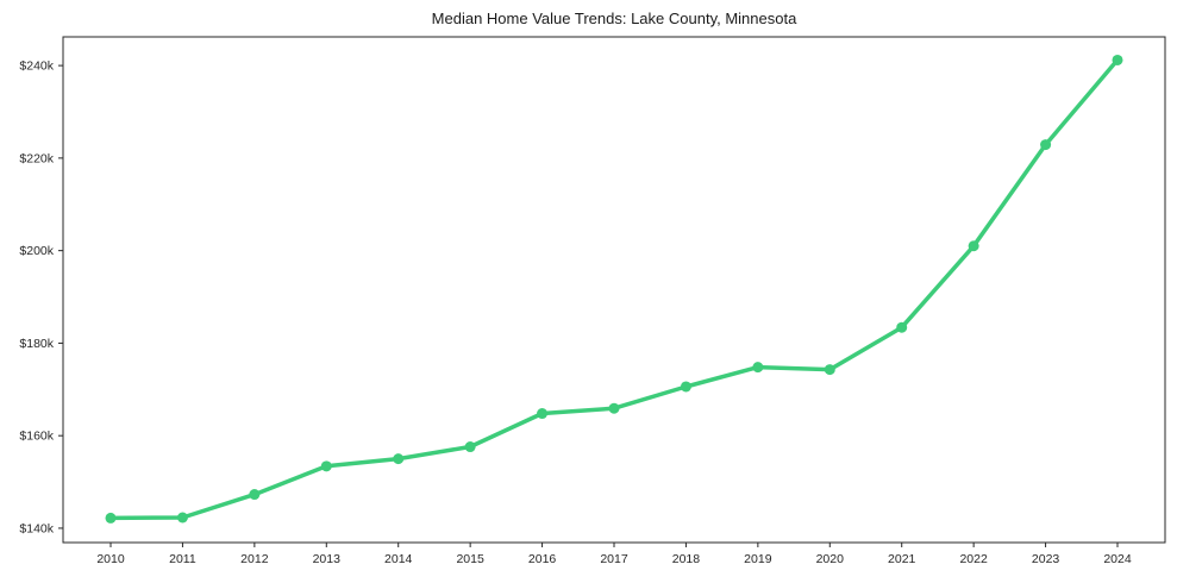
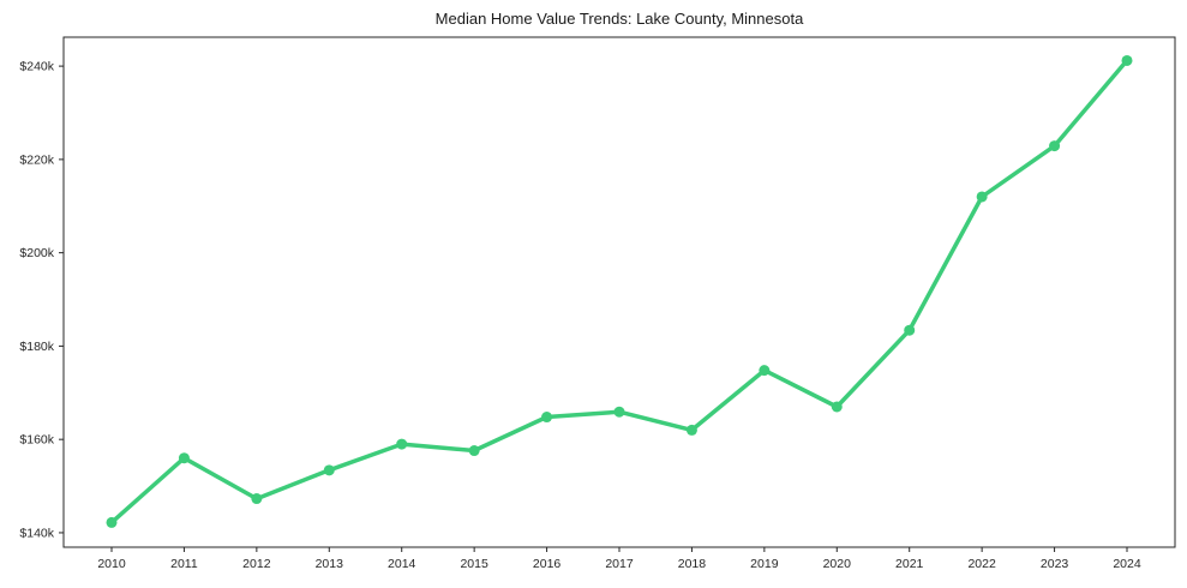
2011: $142k -> $156k
2014: $155k -> $159k
2018: $171k -> $162k
2020: $174k -> $167k
2022: $201k -> $212k
